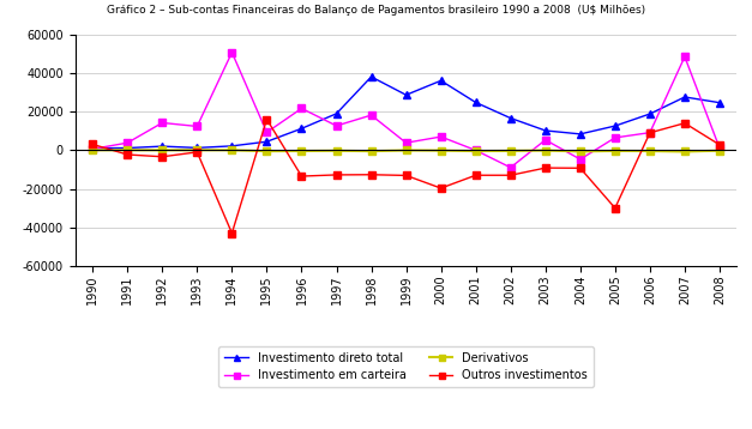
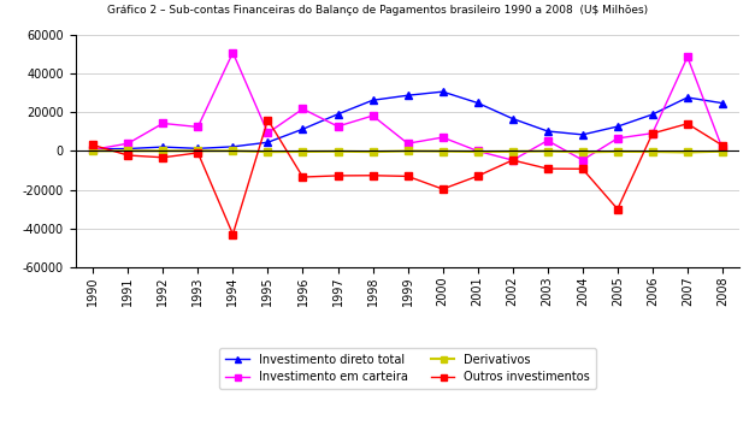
Investimento direto total/1998: 38000 -> 26000
Investimento direto total/2000: 36000 -> 30000
Investimento em carteira/2002: -9000 -> -5000
Outros investimentos/2002: -13000 -> -5000
